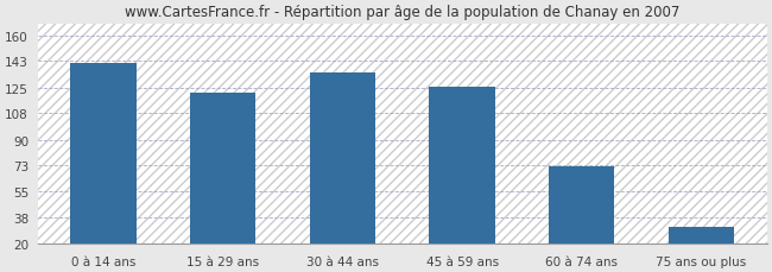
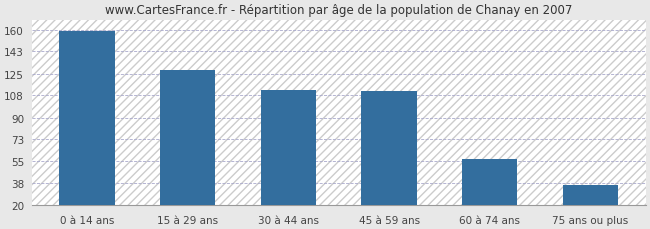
0 à 14 ans: 142 -> 159
15 à 29 ans: 122 -> 128
30 à 44 ans: 135 -> 112
45 à 59 ans: 126 -> 111
60 à 74 ans: 72 -> 57
75 ans ou plus: 31 -> 36
